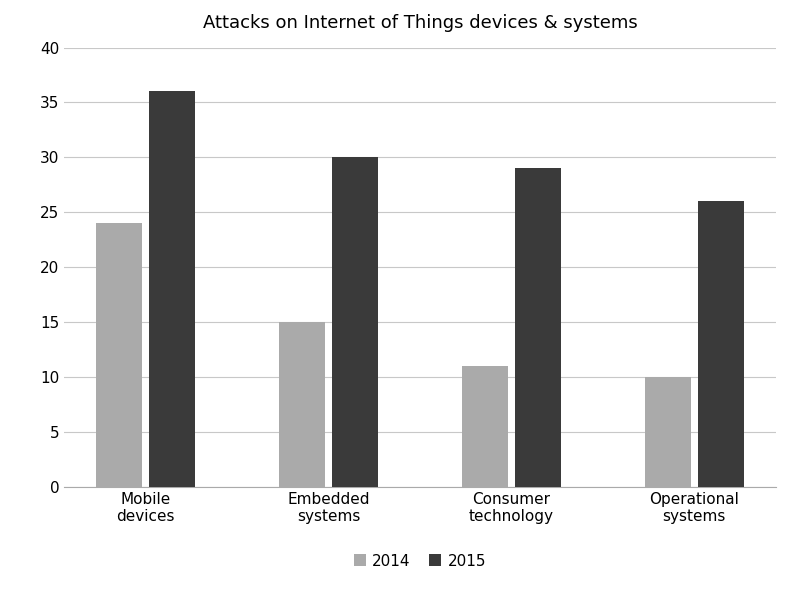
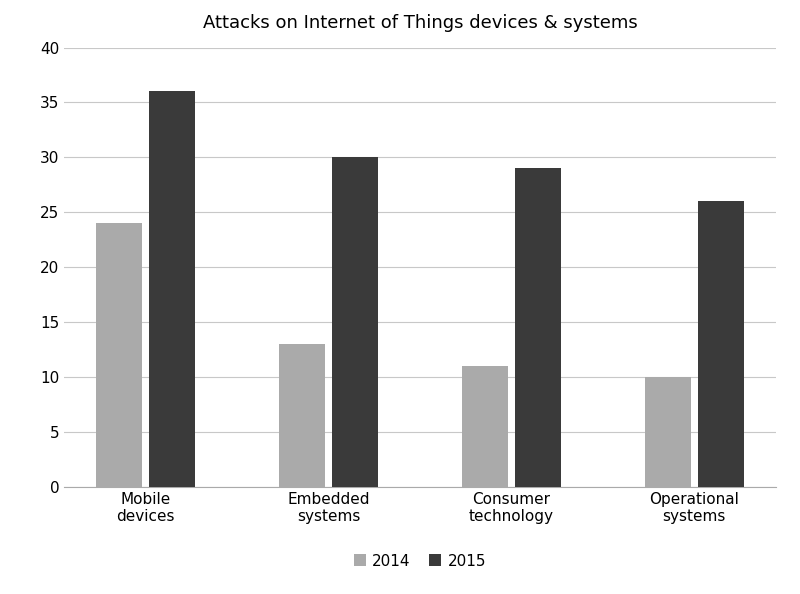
2014/Embedded systems: 15 -> 13
